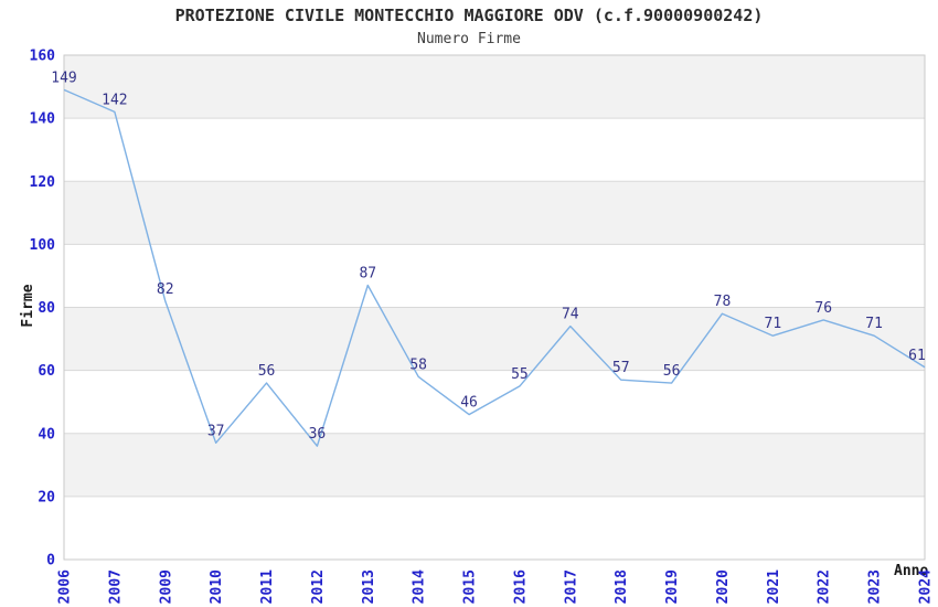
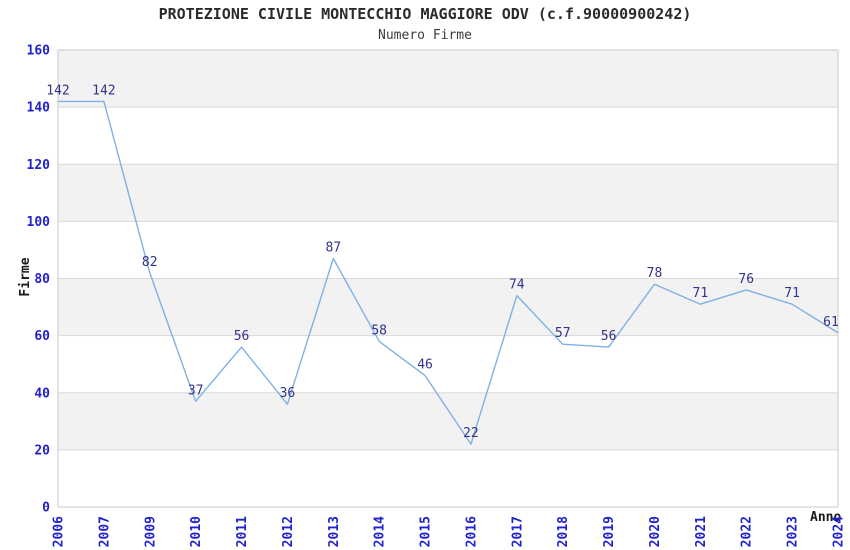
2006: 149 -> 142
2016: 55 -> 22
